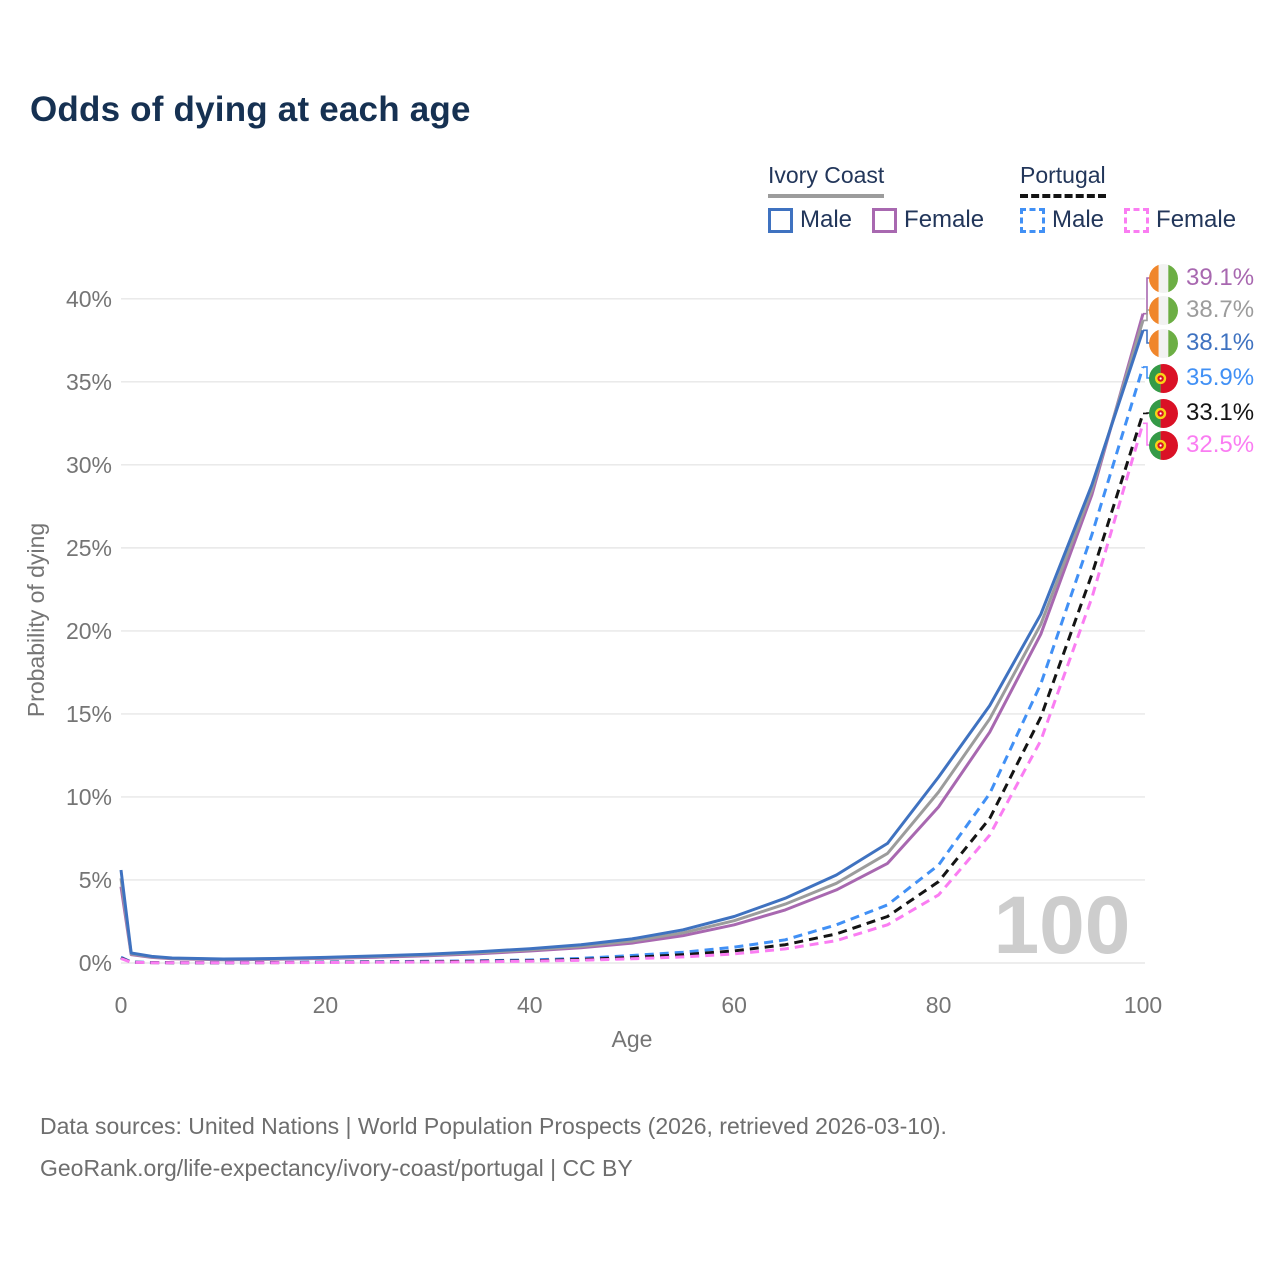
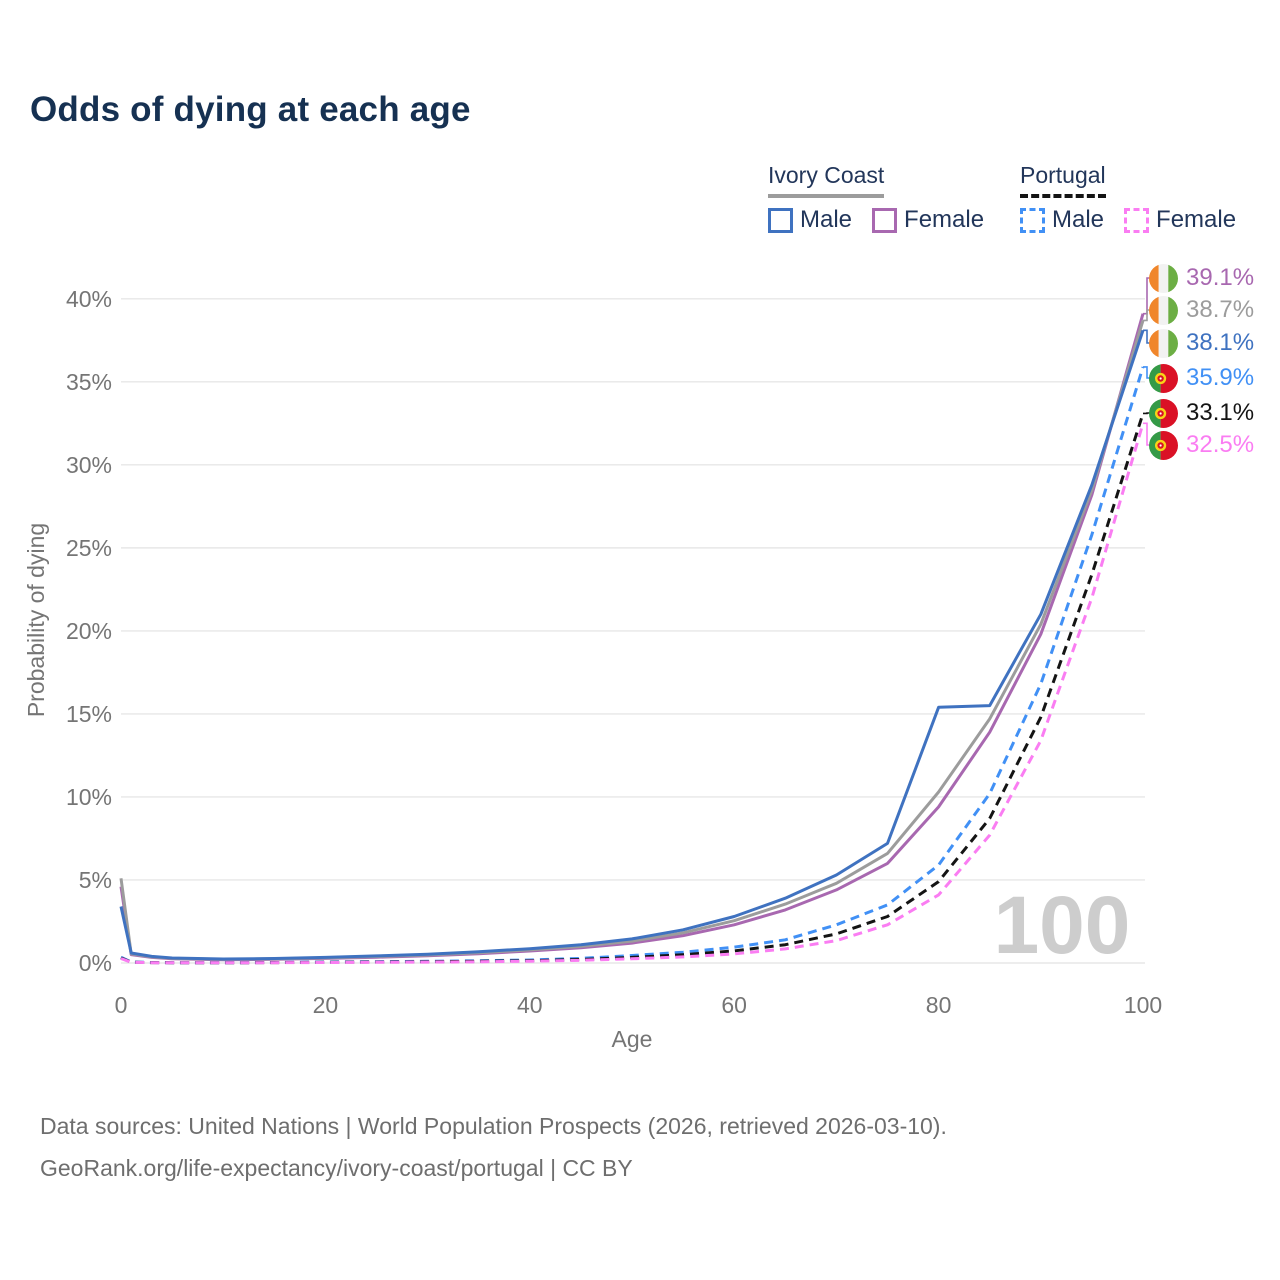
Ivory Coast Male/0: 5.6% -> 3.4%
Ivory Coast Male/80: 11.2% -> 15.4%
